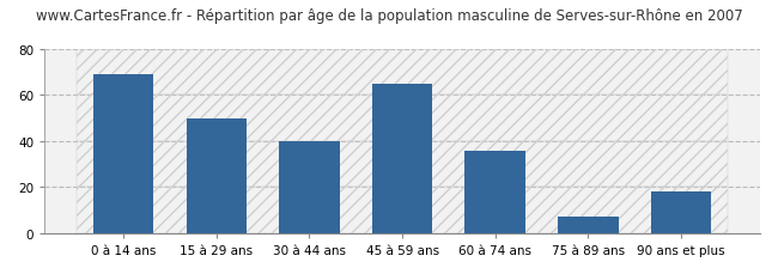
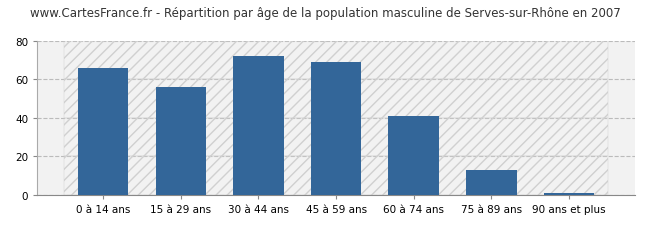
0 à 14 ans: 69 -> 66
15 à 29 ans: 50 -> 56
30 à 44 ans: 40 -> 72
45 à 59 ans: 65 -> 69
60 à 74 ans: 36 -> 41
75 à 89 ans: 7 -> 13
90 ans et plus: 18 -> 1
